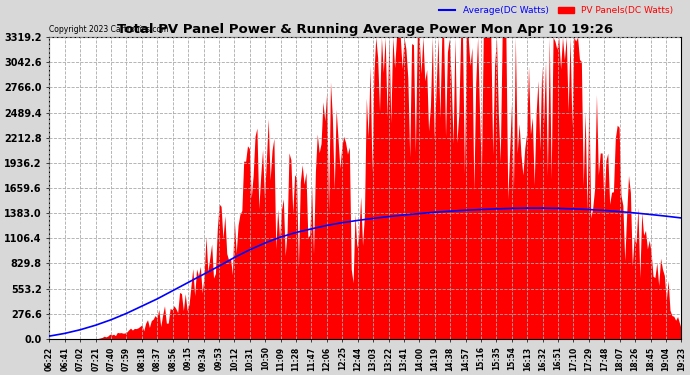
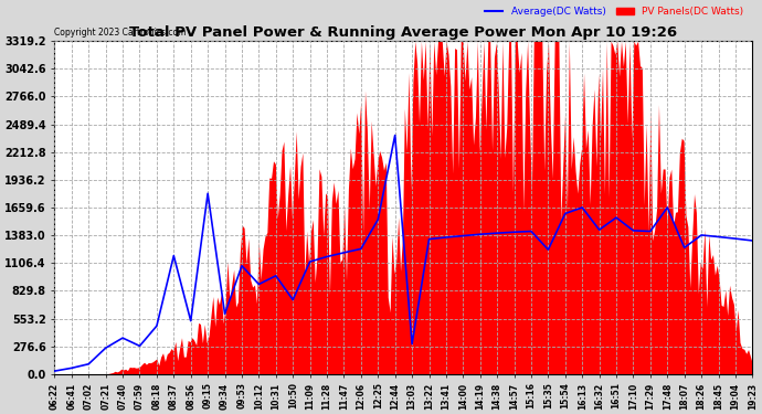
Average(DC Watts)/07:21: 150 -> 260
Average(DC Watts)/07:40: 210 -> 360
Average(DC Watts)/08:18: 360 -> 480
Average(DC Watts)/08:37: 440 -> 1180
Average(DC Watts)/09:15: 620 -> 1800
Average(DC Watts)/09:34: 710 -> 600
Average(DC Watts)/09:53: 800 -> 1080
Average(DC Watts)/10:50: 1060 -> 740
Average(DC Watts)/12:25: 1280 -> 1540
Average(DC Watts)/12:44: 1300 -> 2380
Average(DC Watts)/13:03: 1320 -> 300
Average(DC Watts)/15:35: 1430 -> 1240
Average(DC Watts)/15:54: 1440 -> 1600
Average(DC Watts)/16:13: 1440 -> 1660
Average(DC Watts)/16:51: 1440 -> 1560
Average(DC Watts)/17:48: 1410 -> 1660
Average(DC Watts)/18:07: 1400 -> 1260
